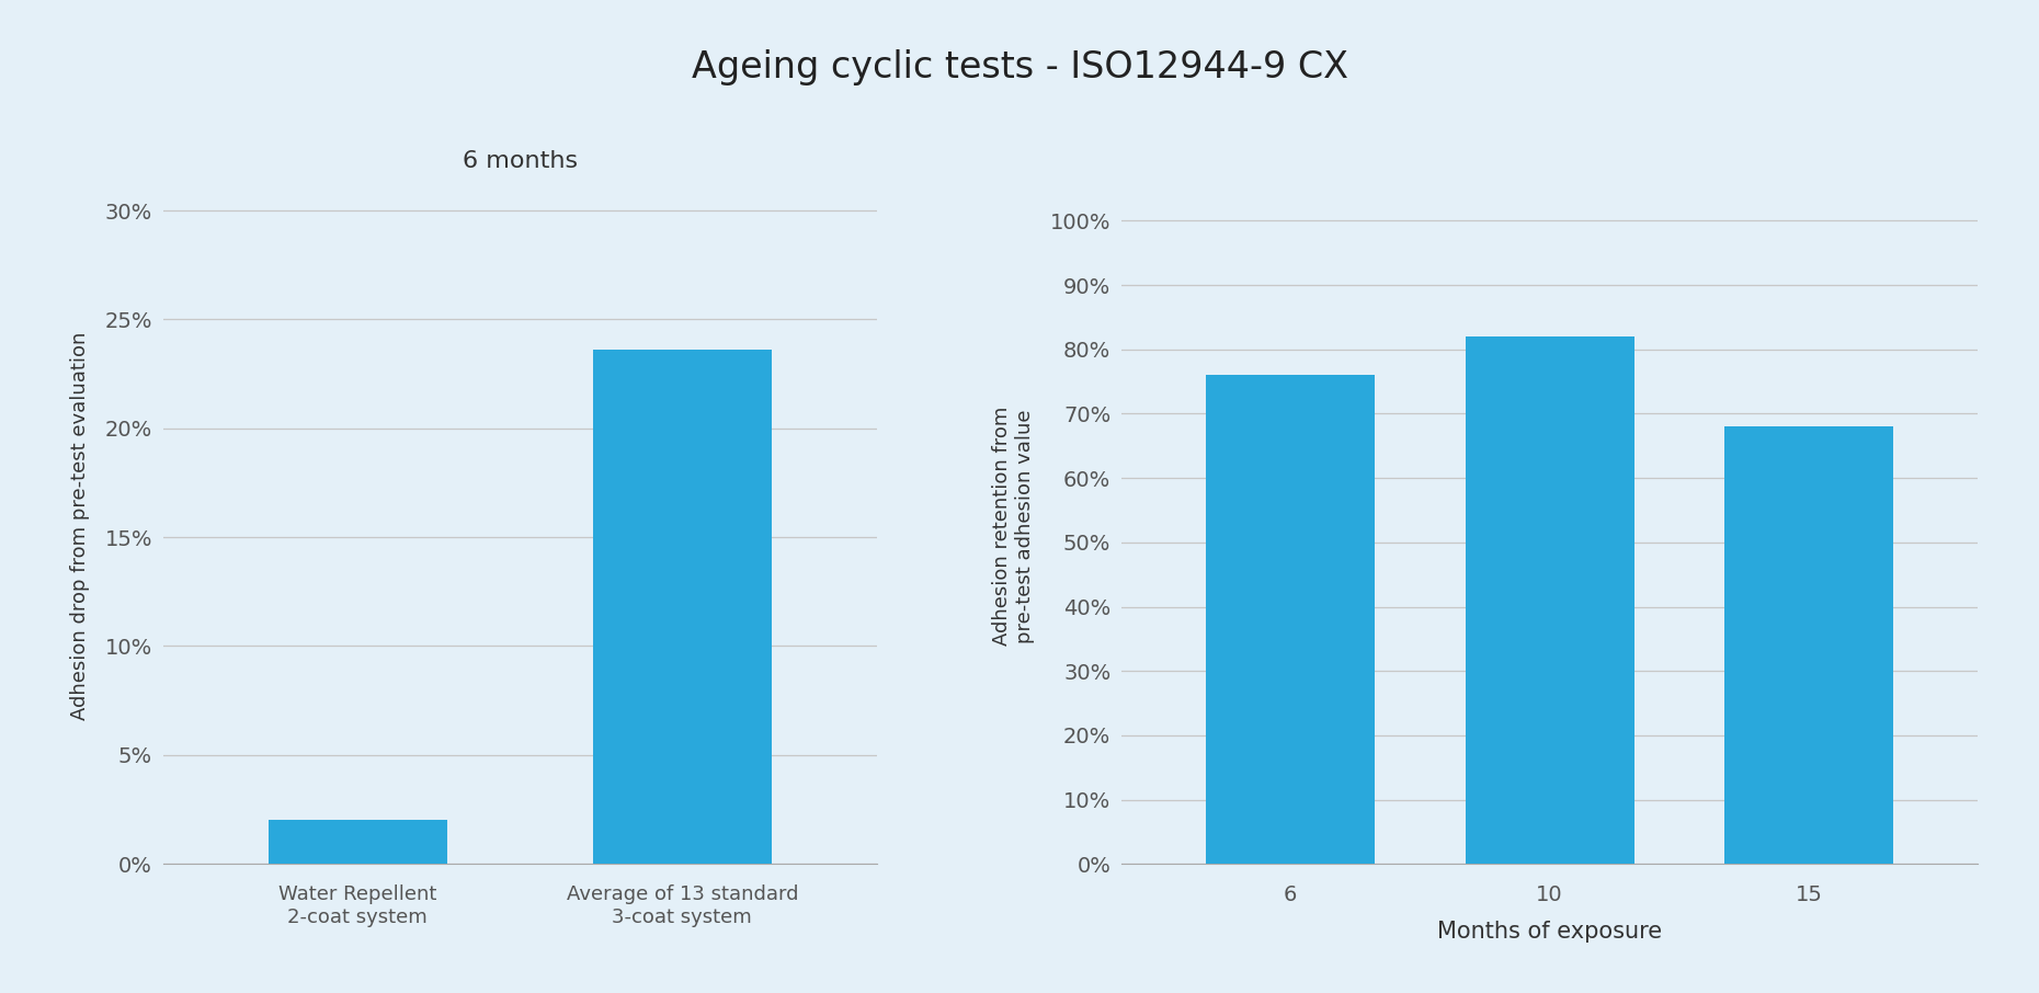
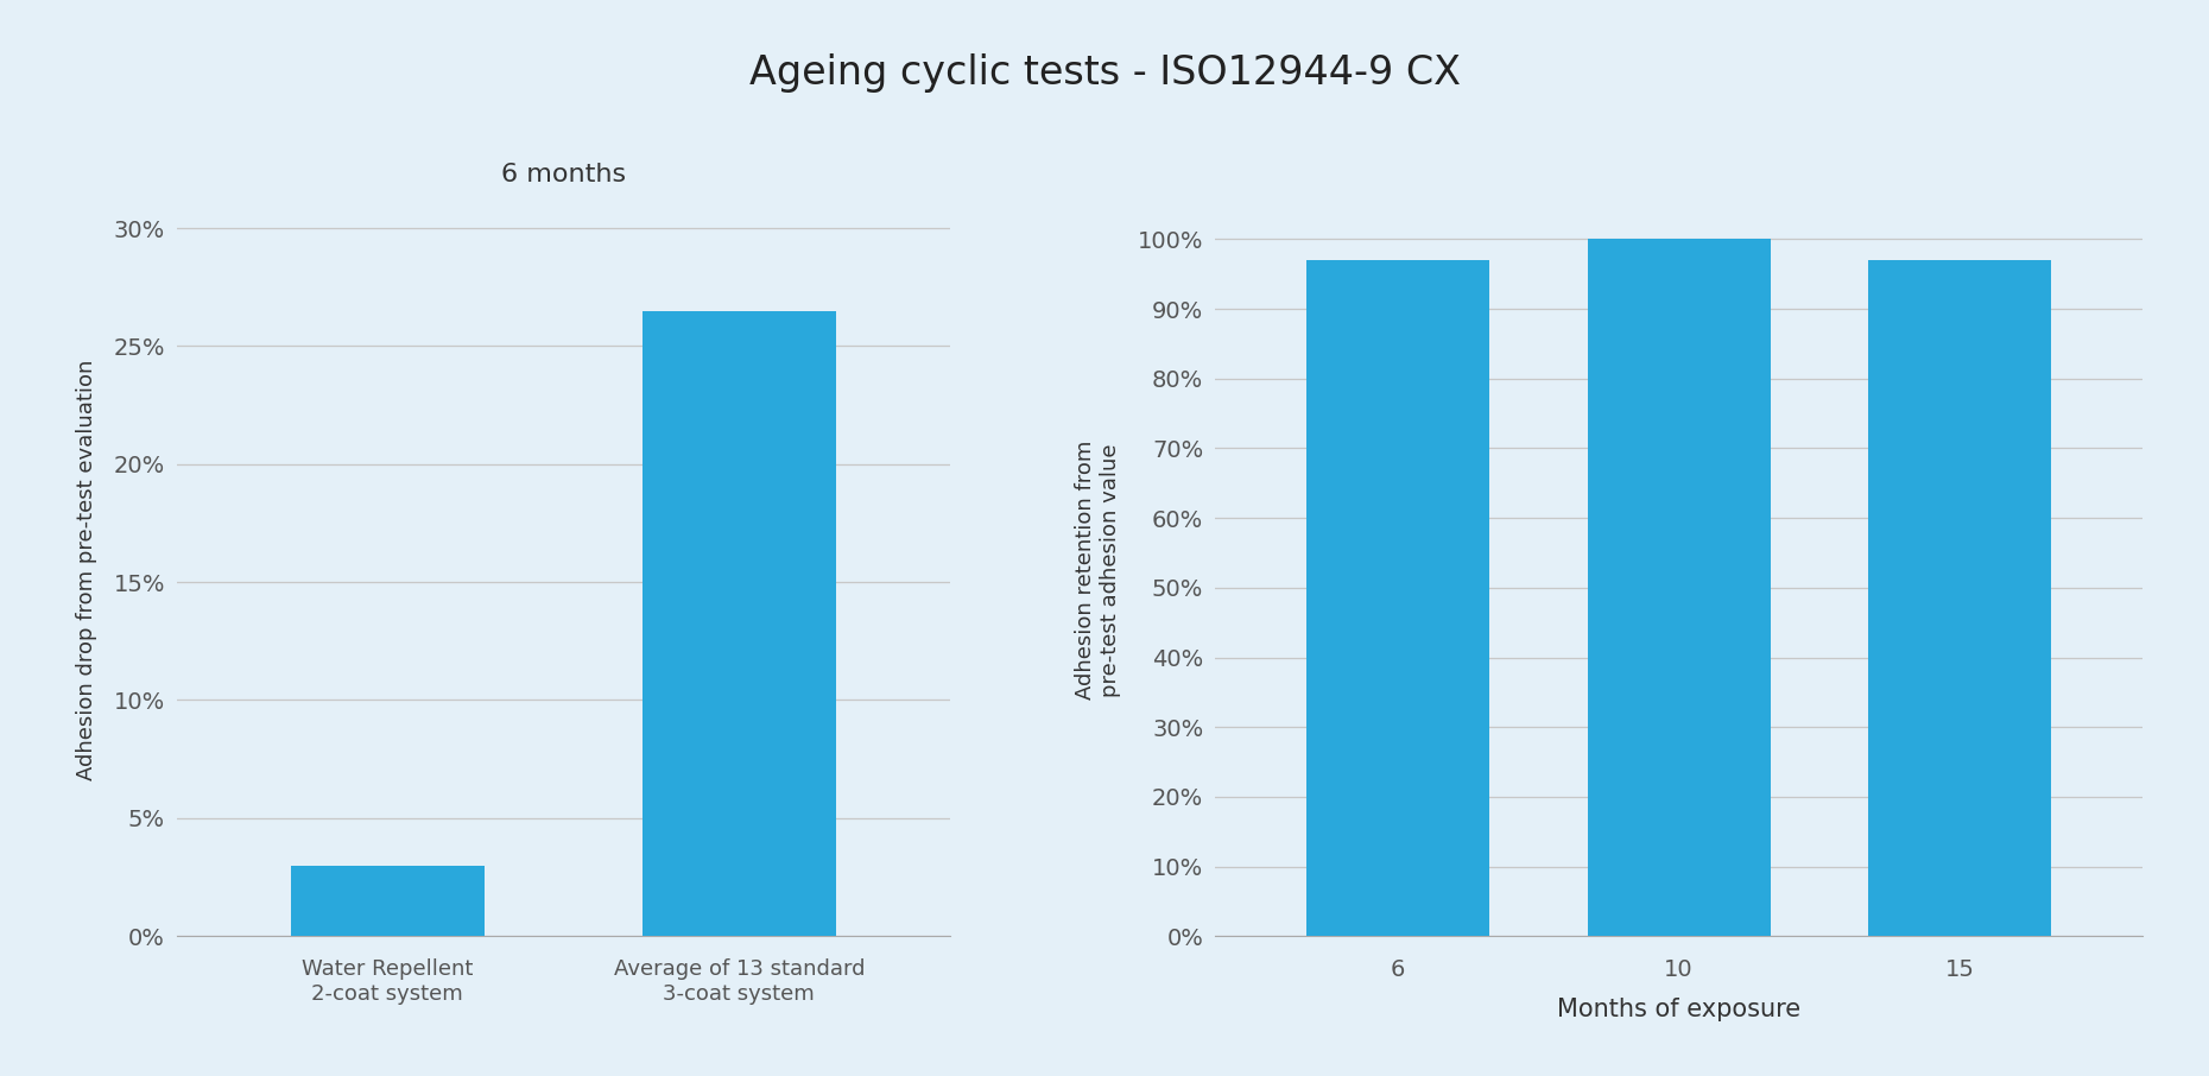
6 months/Water Repellent 2-coat system: 2.0% -> 3.0%
6 months/Average of 13 standard 3-coat system: 23.6% -> 26.5%
6: 76% -> 97%
10: 82% -> 100%
15: 68% -> 97%
